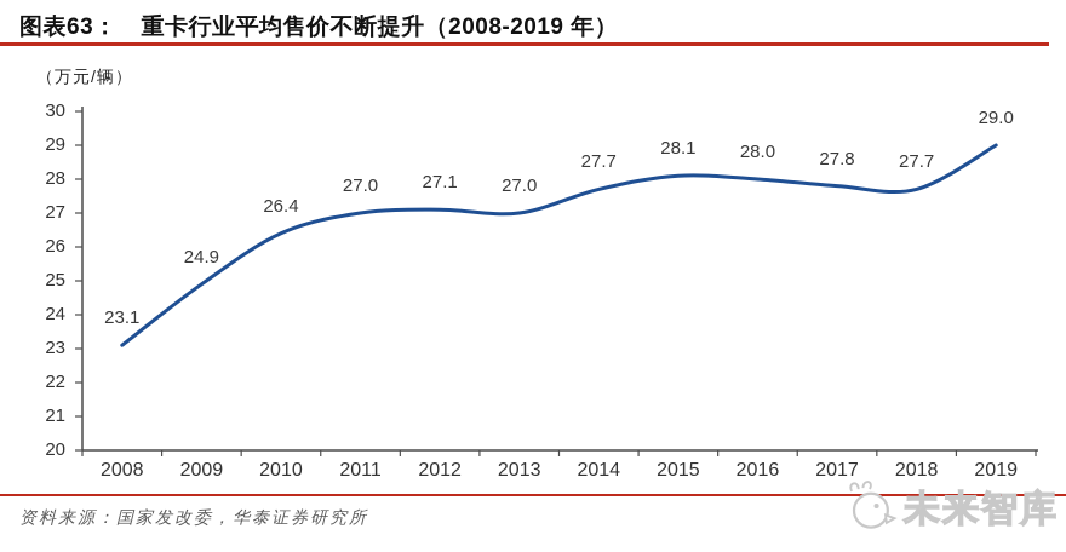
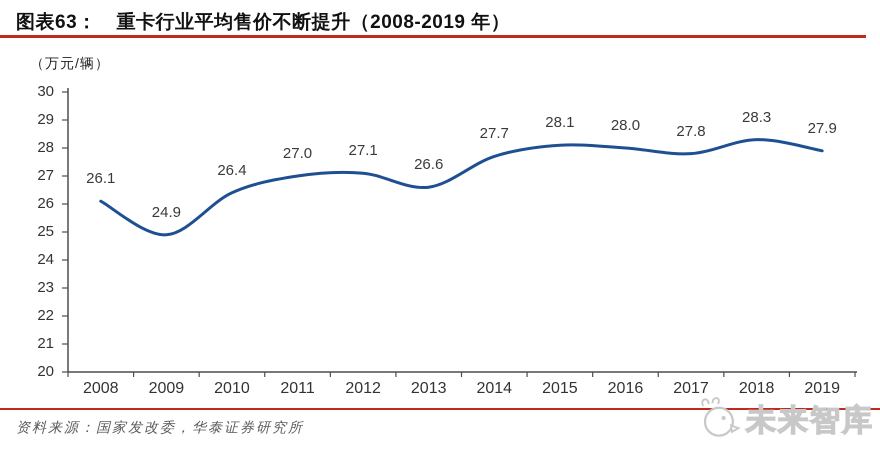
2008: 23.1 -> 26.1
2013: 27.0 -> 26.6
2018: 27.7 -> 28.3
2019: 29.0 -> 27.9
